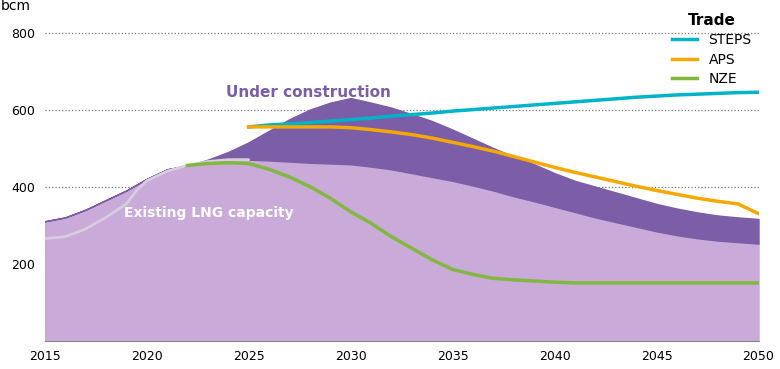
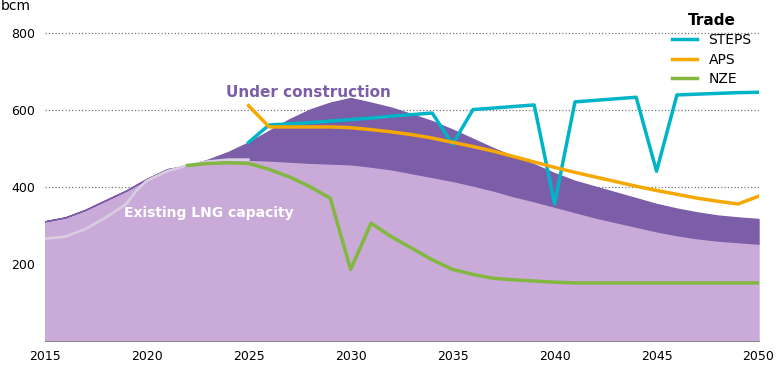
STEPS/2025: 555 -> 515
APS/2025: 555 -> 610
NZE/2030: 335 -> 185
STEPS/2035: 596 -> 510
STEPS/2040: 616 -> 355
STEPS/2045: 635 -> 440
APS/2050: 330 -> 375
